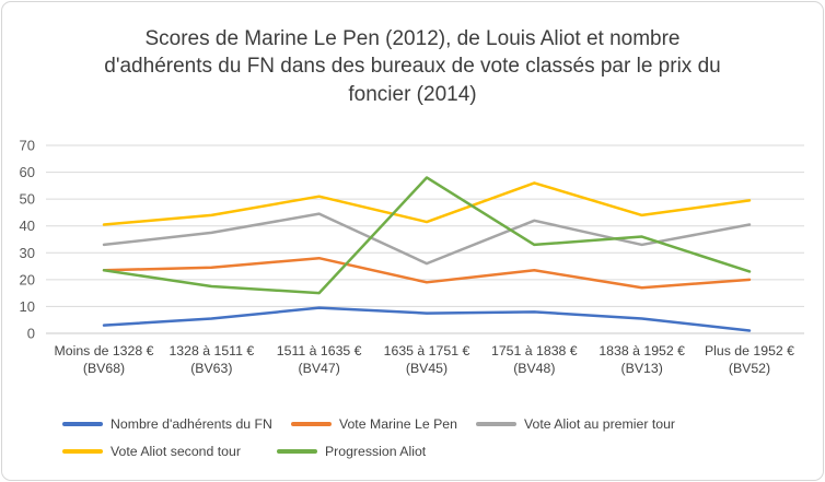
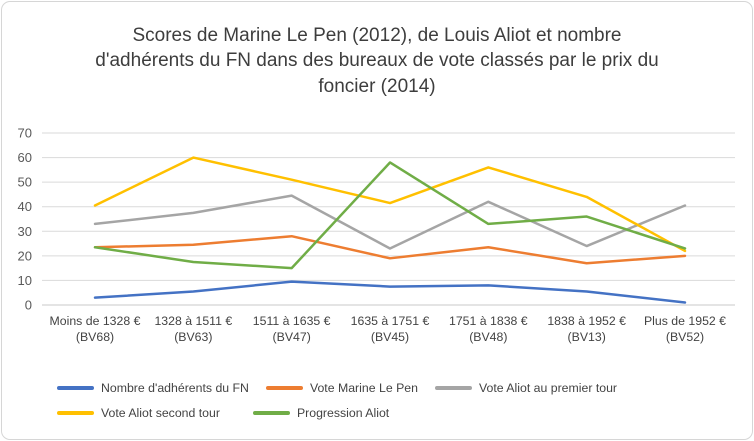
Vote Aliot second tour/1328 à 1511 € (BV63): 44 -> 60
Vote Aliot au premier tour/1635 à 1751 € (BV45): 26 -> 23
Vote Aliot au premier tour/1838 à 1952 € (BV13): 33 -> 24
Vote Aliot second tour/Plus de 1952 € (BV52): 50 -> 22
